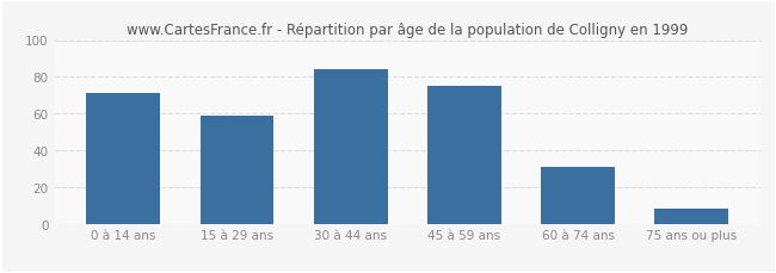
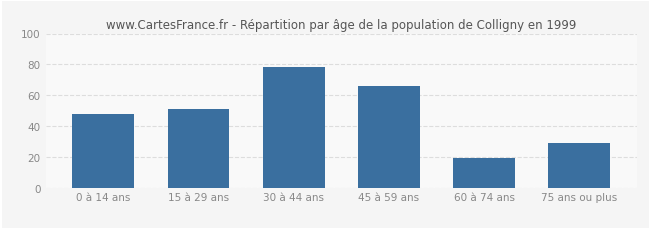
0 à 14 ans: 71 -> 48
15 à 29 ans: 59 -> 51
30 à 44 ans: 84 -> 78
45 à 59 ans: 75 -> 66
60 à 74 ans: 31 -> 19
75 ans ou plus: 8 -> 29
